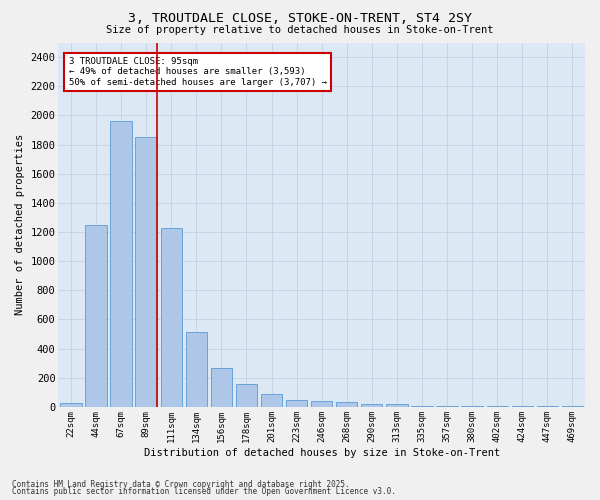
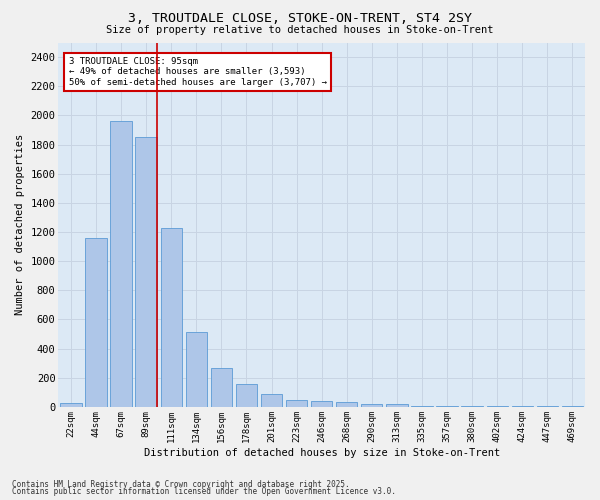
44sqm: 1250 -> 1160
